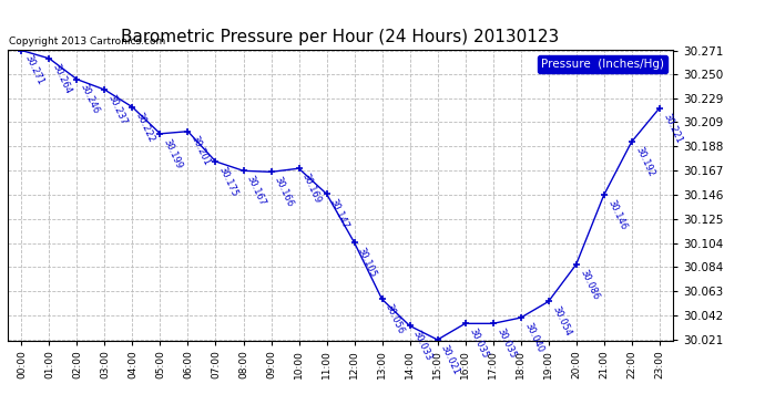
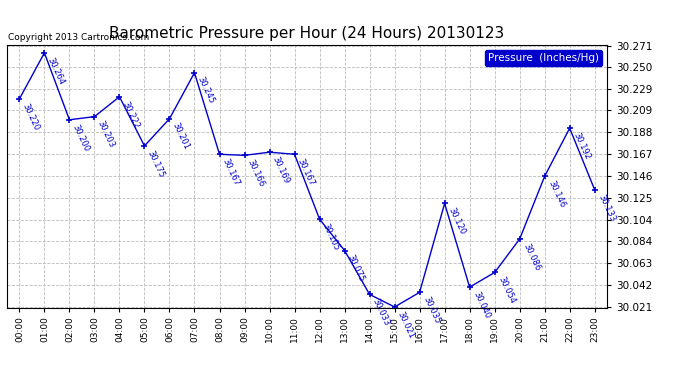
00:00: 30.271 -> 30.220
02:00: 30.246 -> 30.200
03:00: 30.237 -> 30.203
05:00: 30.199 -> 30.175
07:00: 30.175 -> 30.245
11:00: 30.147 -> 30.167
13:00: 30.056 -> 30.075
17:00: 30.035 -> 30.120
23:00: 30.221 -> 30.133
